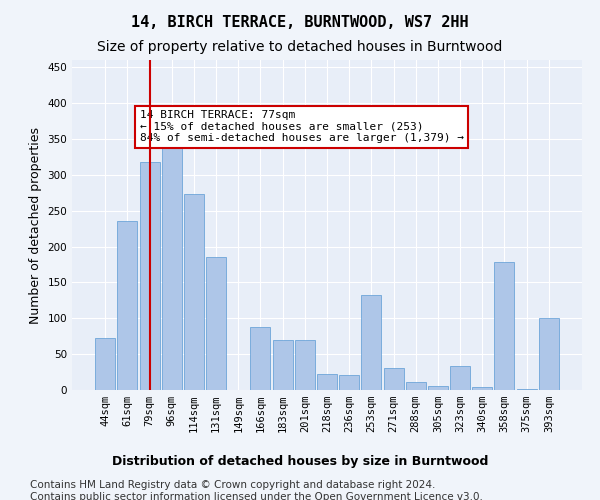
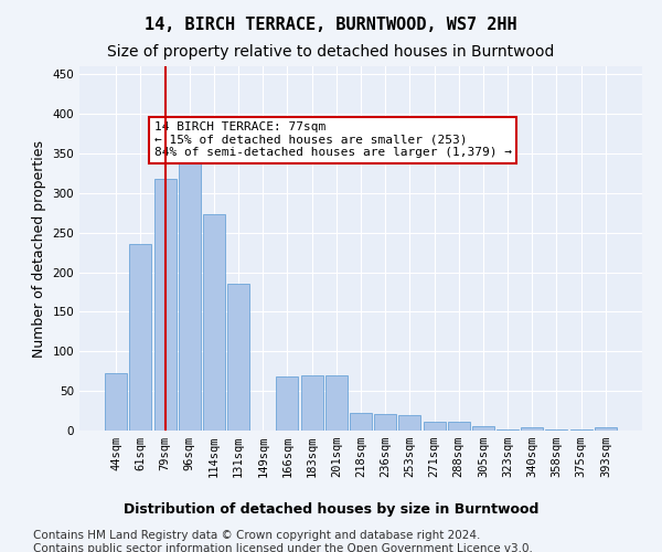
166sqm: 88 -> 68
253sqm: 132 -> 20
271sqm: 30 -> 11
323sqm: 34 -> 2
358sqm: 178 -> 2
393sqm: 100 -> 4
